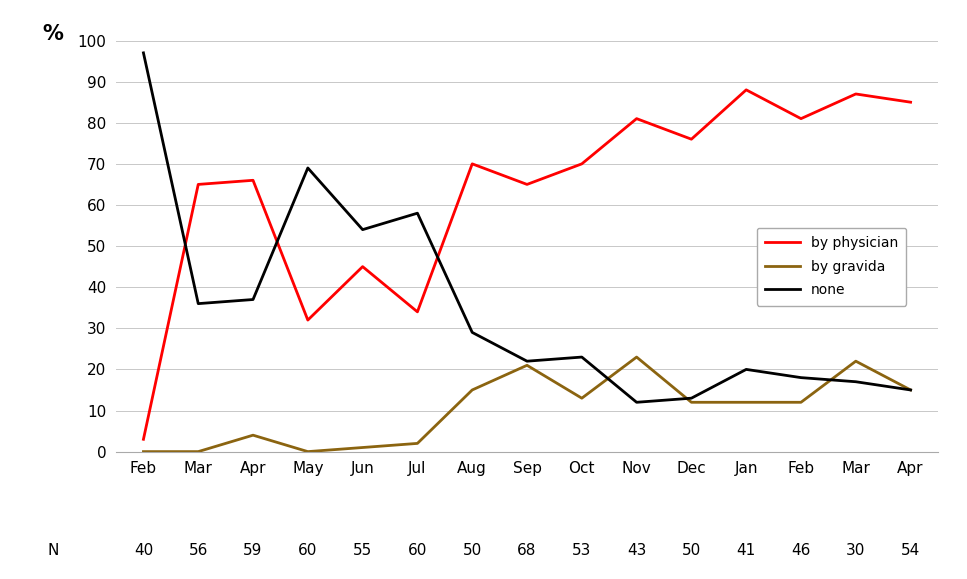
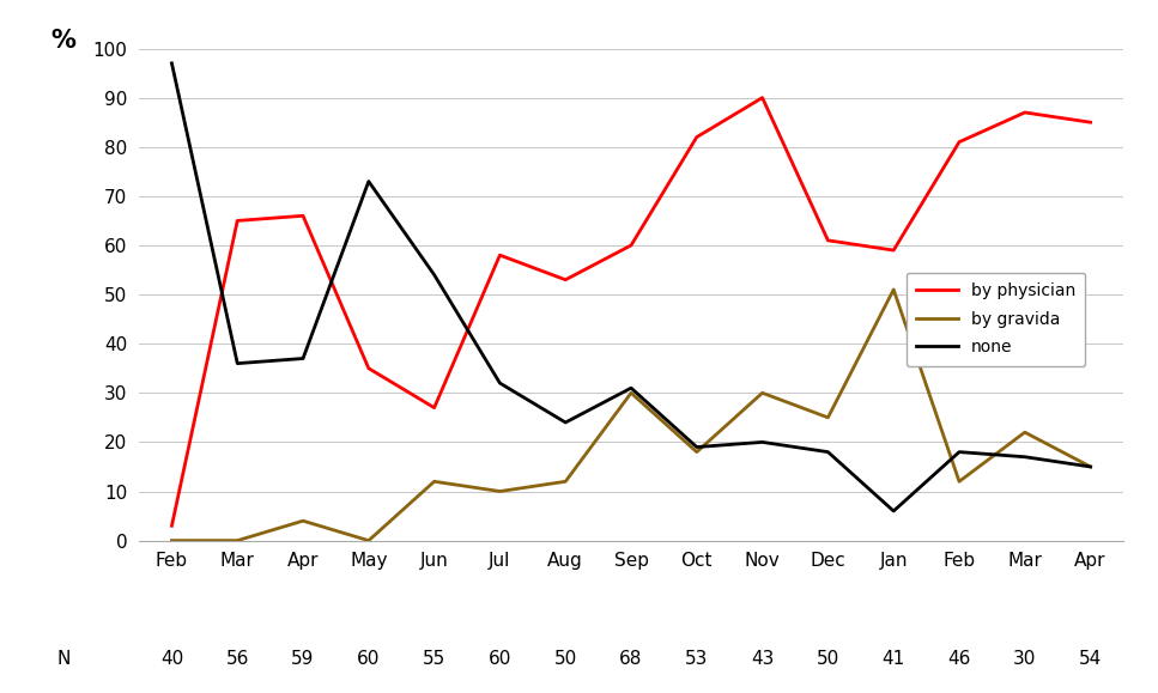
by physician/May: 32 -> 35
none/May: 69 -> 73
by physician/Jun: 45 -> 27
by gravida/Jun: 1 -> 12
by physician/Jul: 34 -> 58
by gravida/Jul: 2 -> 10
none/Jul: 58 -> 32
by physician/Aug: 70 -> 53
by gravida/Aug: 15 -> 12
none/Aug: 29 -> 24
by physician/Sep: 65 -> 60
by gravida/Sep: 21 -> 30
none/Sep: 22 -> 31
by physician/Oct: 70 -> 82
by gravida/Oct: 13 -> 18
none/Oct: 23 -> 19
by physician/Nov: 81 -> 90
by gravida/Nov: 23 -> 30
none/Nov: 12 -> 20
by physician/Dec: 76 -> 61
by gravida/Dec: 12 -> 25
none/Dec: 13 -> 18
by physician/Jan: 88 -> 59
by gravida/Jan: 12 -> 51
none/Jan: 20 -> 6
